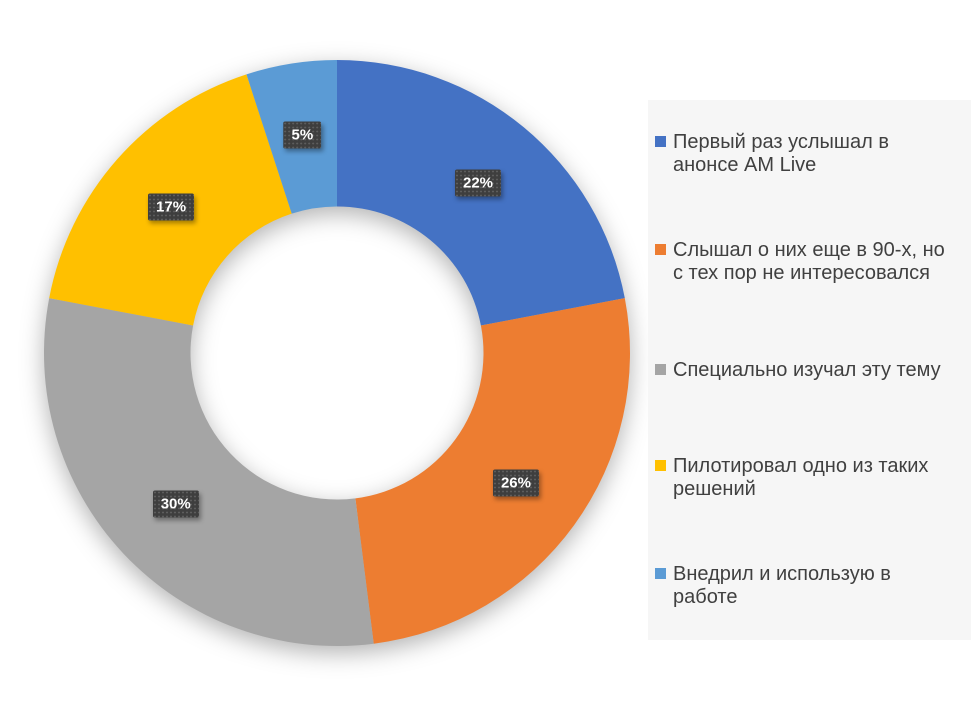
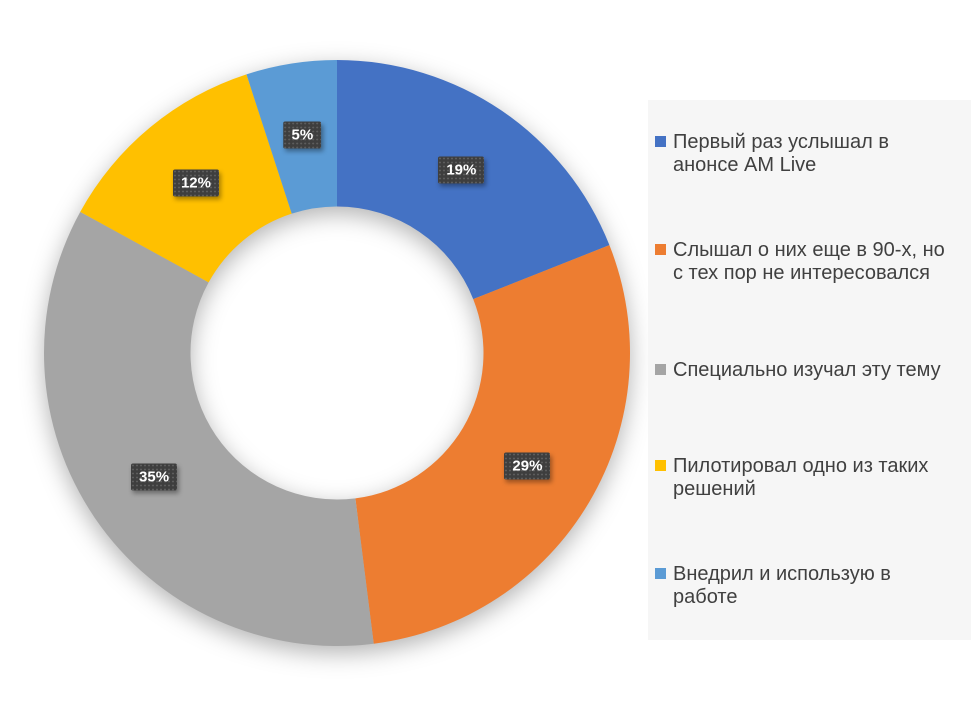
Первый раз услышал в анонсе AM Live: 22% -> 19%
Слышал о них еще в 90-х, но с тех пор не интересовался: 26% -> 29%
Специально изучал эту тему: 30% -> 35%
Пилотировал одно из таких решений: 17% -> 12%
